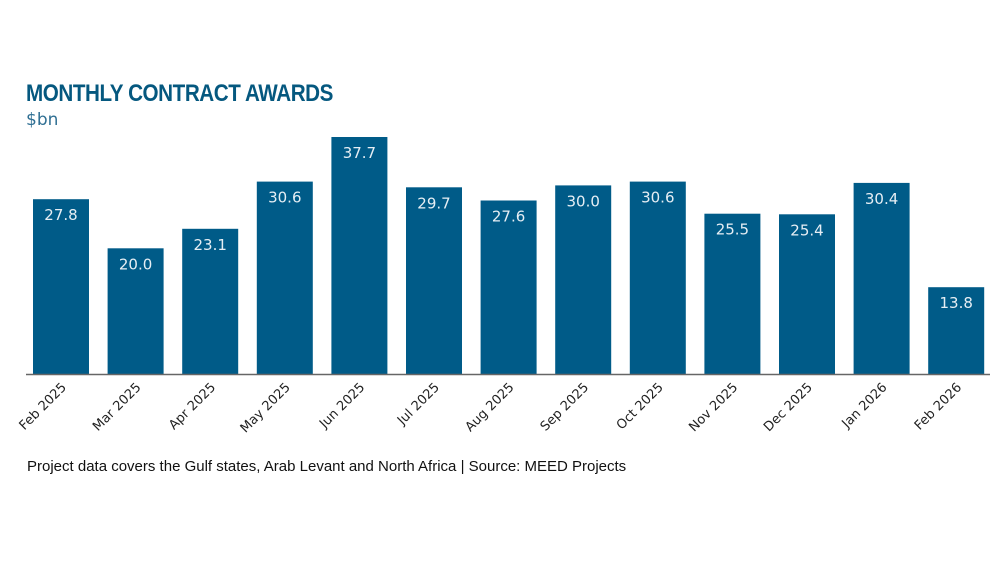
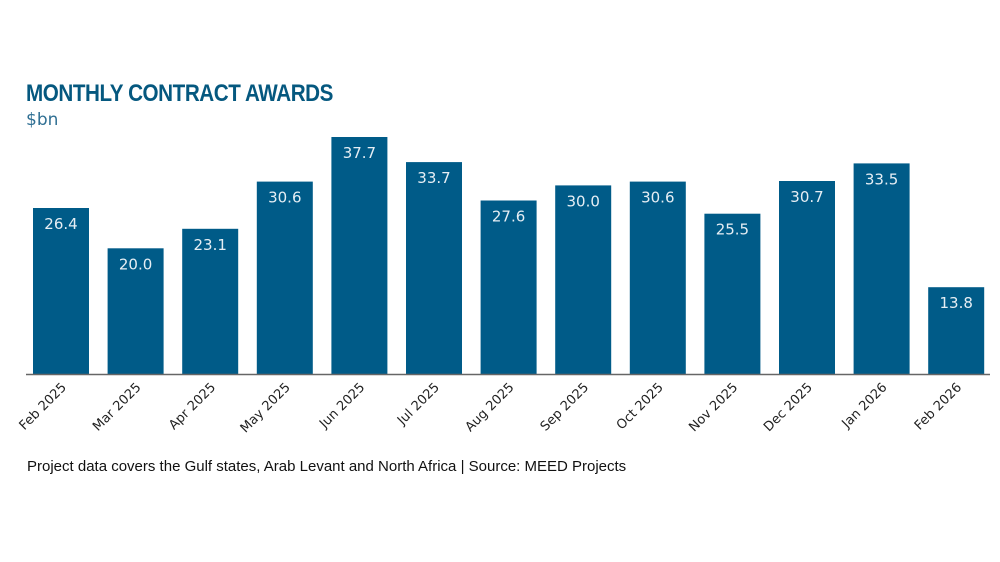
Feb 2025: 27.8 -> 26.4
Jul 2025: 29.7 -> 33.7
Dec 2025: 25.4 -> 30.7
Jan 2026: 30.4 -> 33.5
